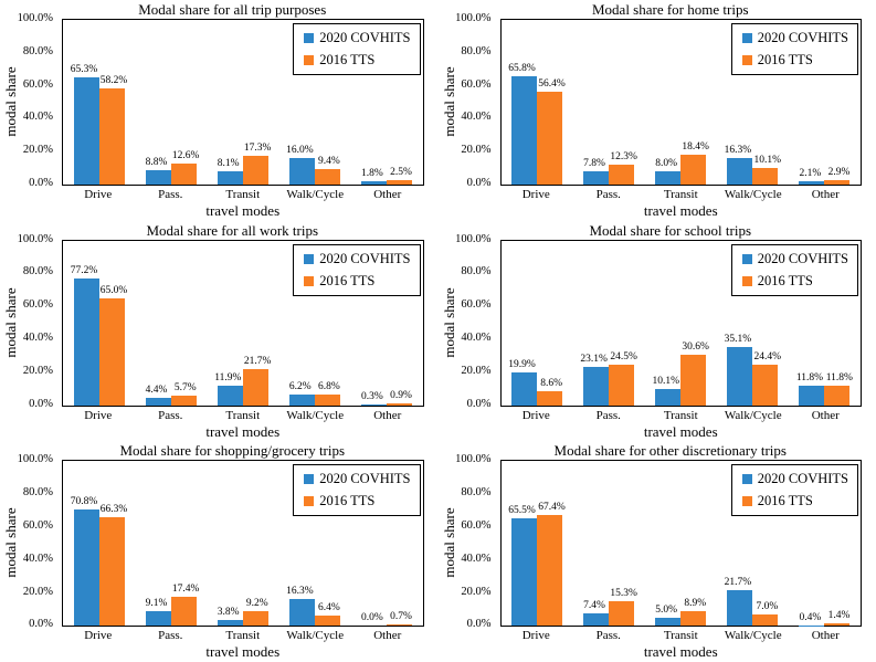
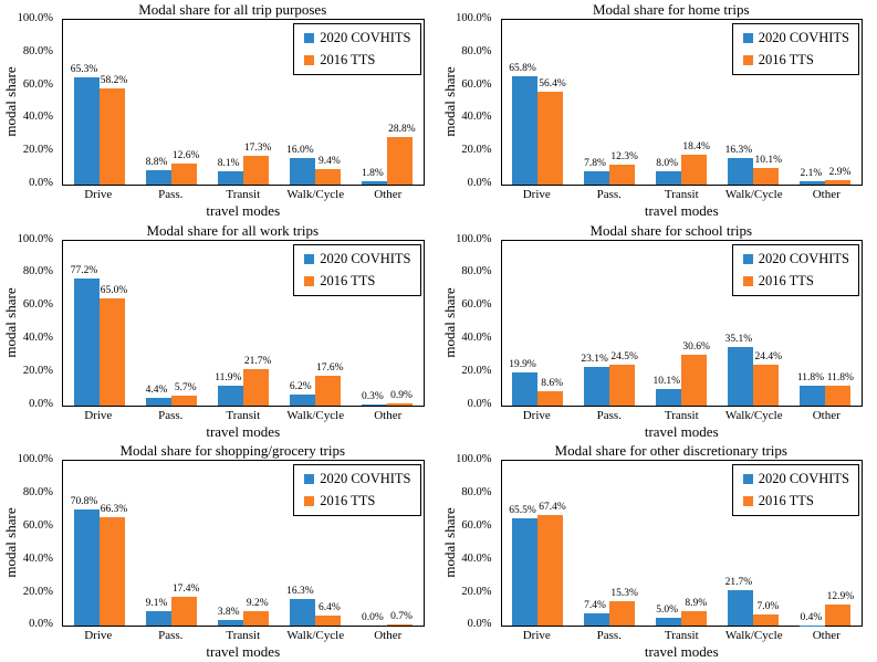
Modal share for all trip purposes/2016 TTS/Other: 2.5% -> 28.8%
Modal share for all work trips/2016 TTS/Walk/Cycle: 6.8% -> 17.6%
Modal share for other discretionary trips/2016 TTS/Other: 1.4% -> 12.9%
